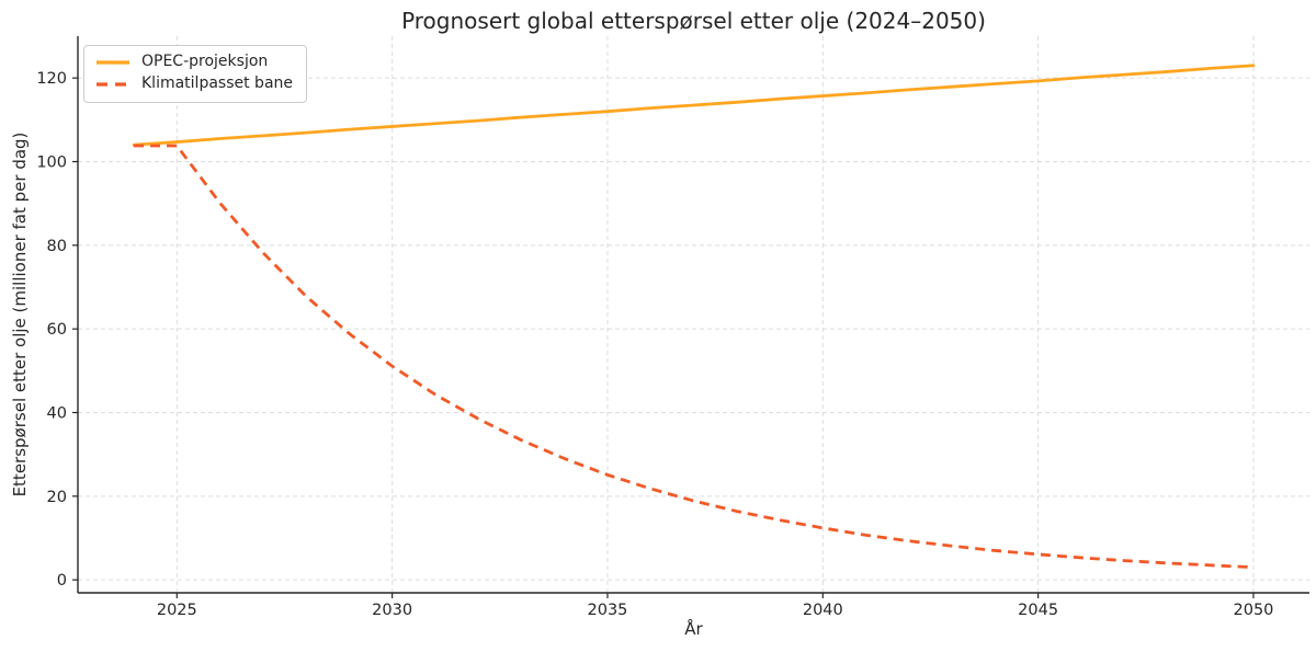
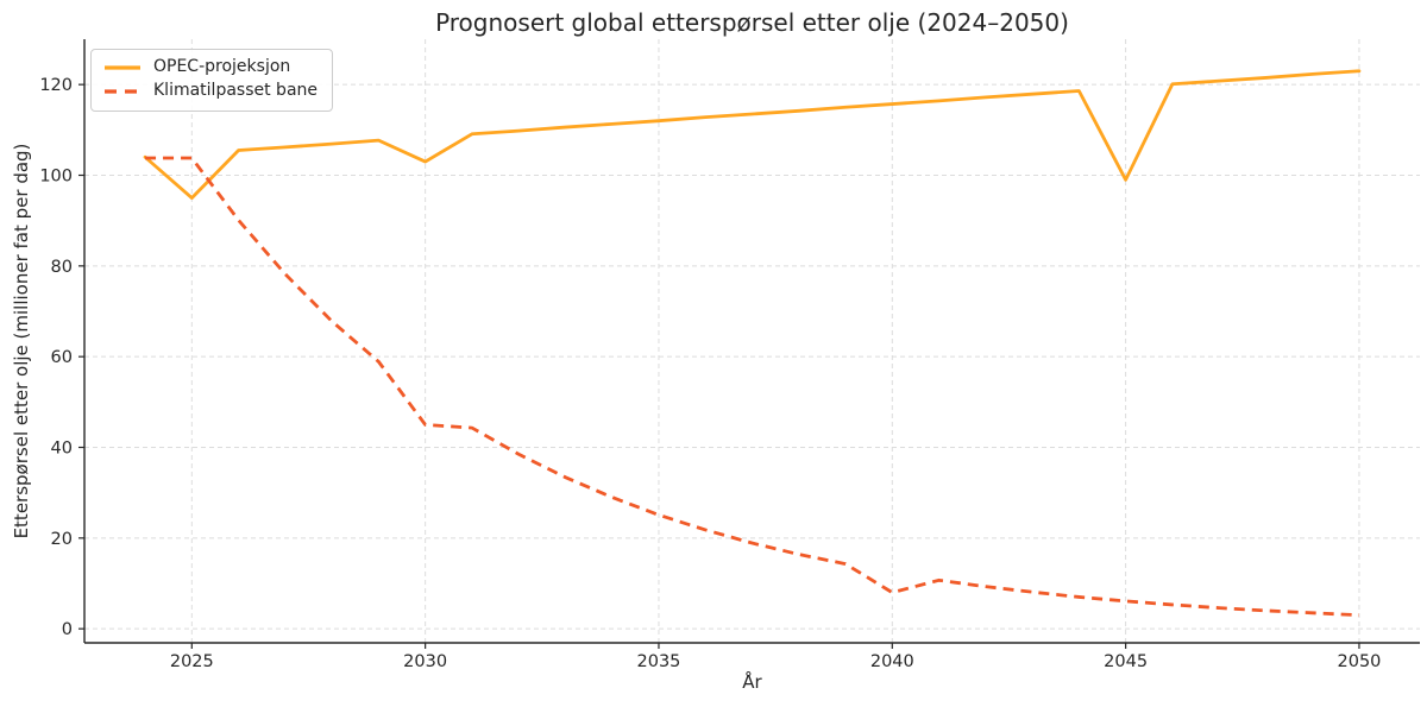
OPEC-projeksjon/2025: 105 -> 95
OPEC-projeksjon/2030: 108 -> 103
Klimatilpasset bane/2030: 51 -> 45
Klimatilpasset bane/2040: 12 -> 8
OPEC-projeksjon/2045: 119 -> 99
